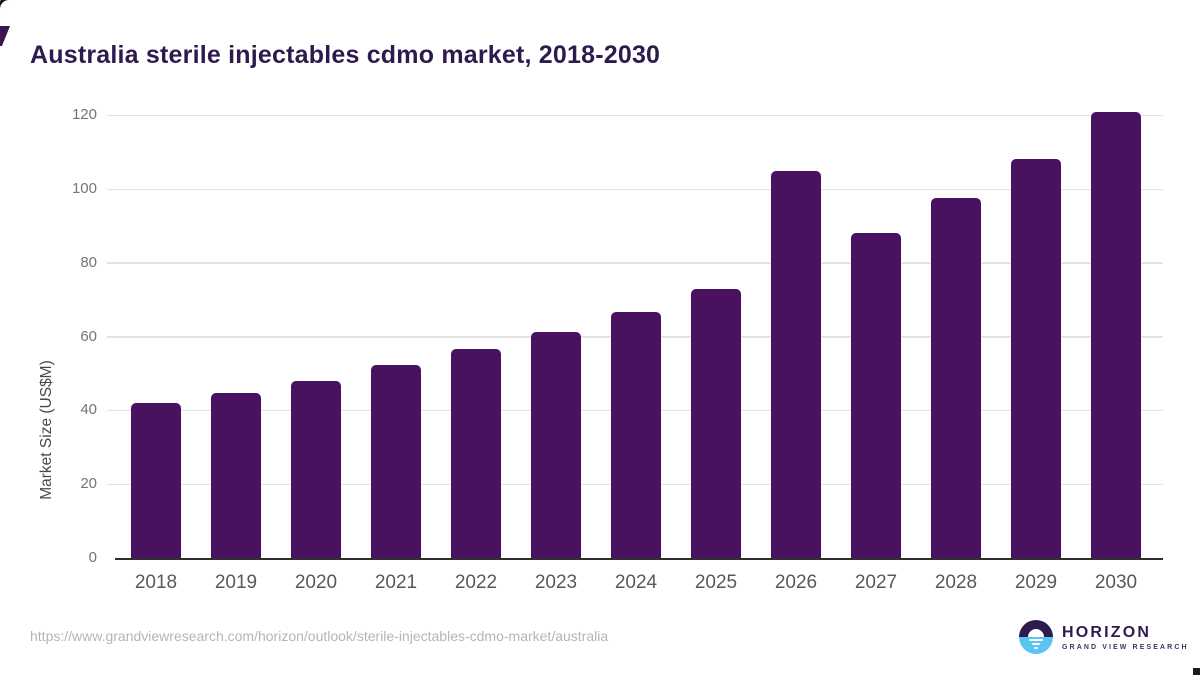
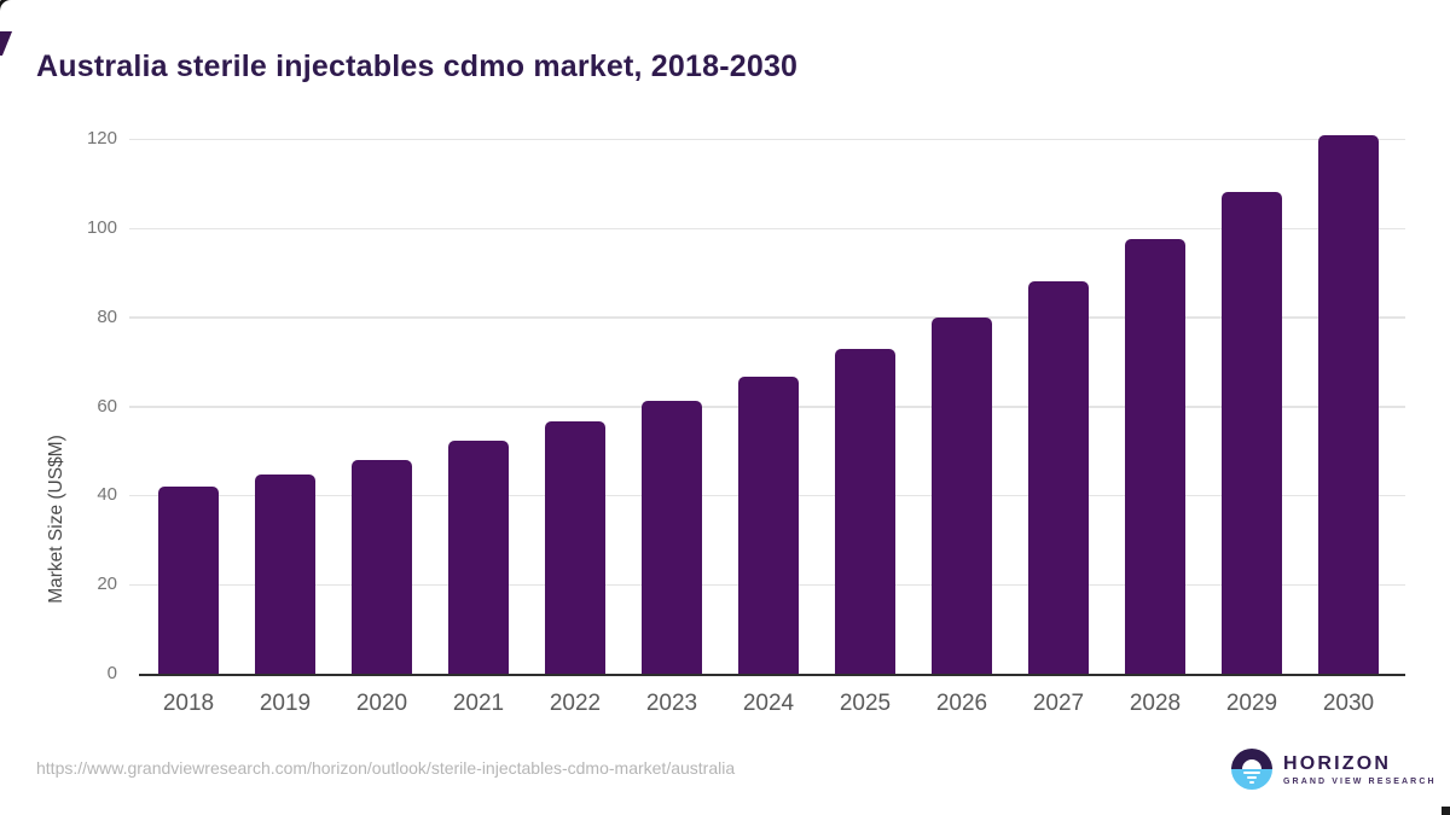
2026: 105 -> 80
